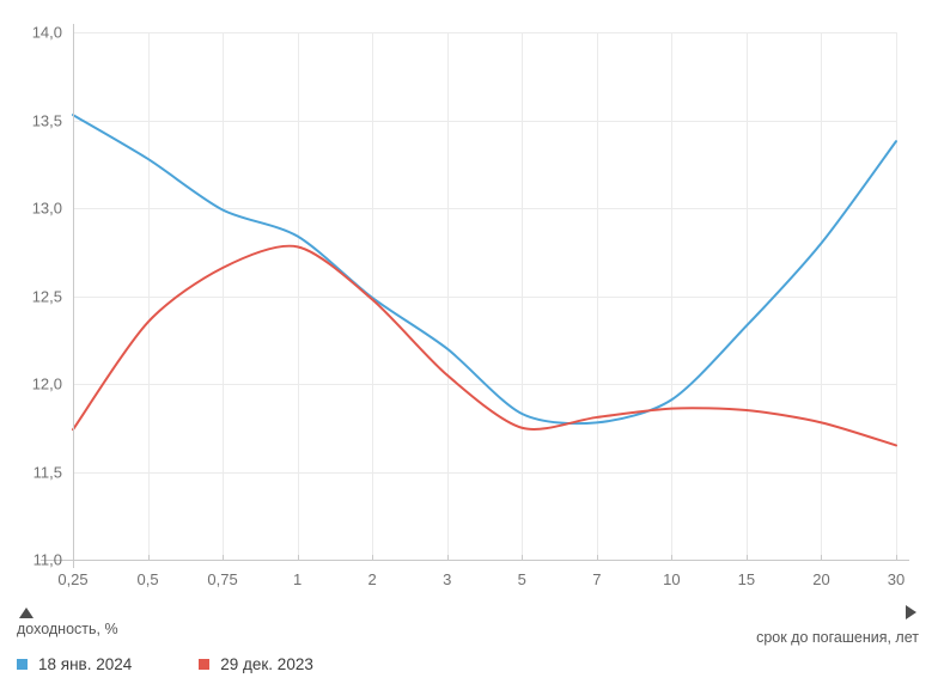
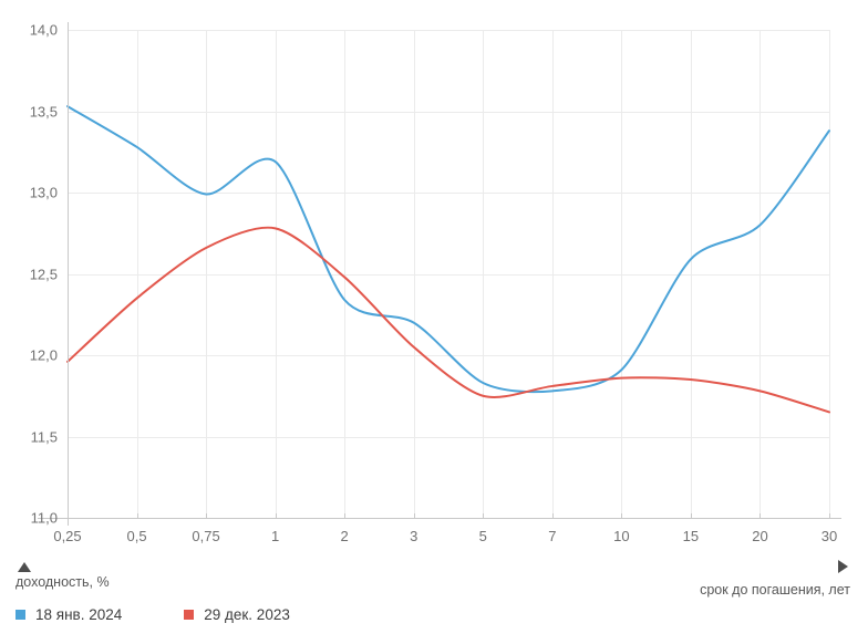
29 дек. 2023/0,25: 11,74 -> 11,96
18 янв. 2024/1: 12,84 -> 13,19
18 янв. 2024/2: 12,49 -> 12,34
18 янв. 2024/15: 12,33 -> 12,59
